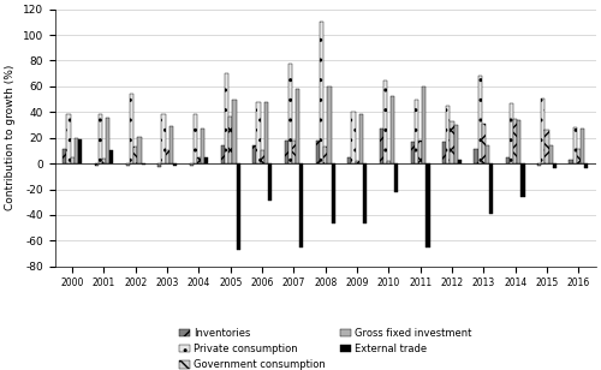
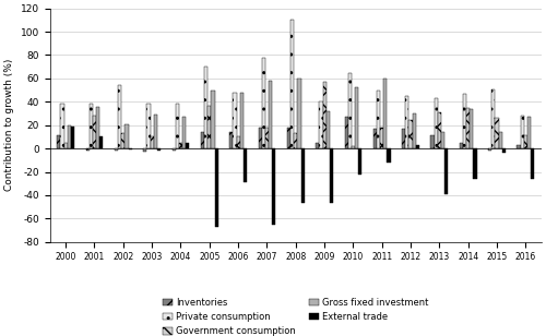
Government consumption/2001: 4 -> 28
Government consumption/2009: 2 -> 57
Gross fixed investment/2009: 38 -> 32
External trade/2011: -65 -> -12
Government consumption/2012: 33 -> 24
Private consumption/2013: 68 -> 43
External trade/2016: -4 -> -26
